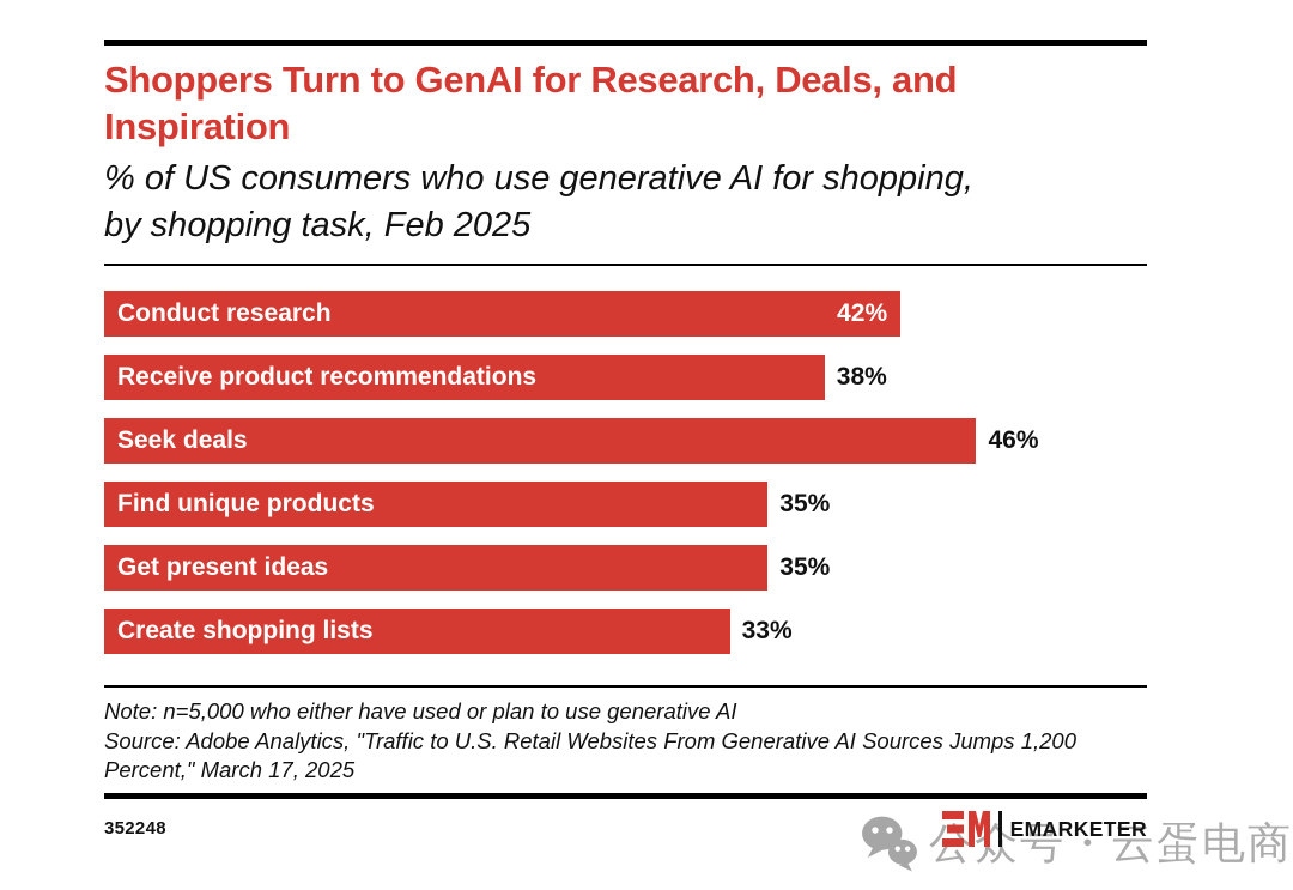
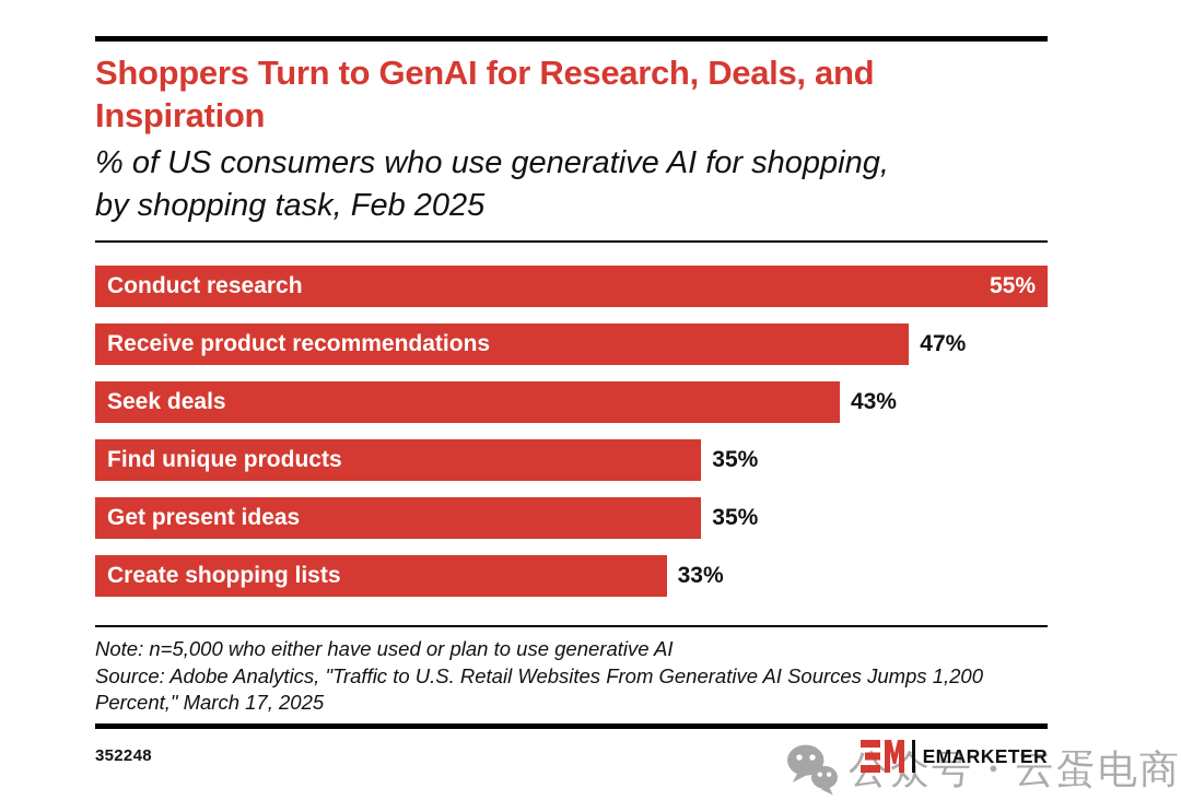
Conduct research: 42% -> 55%
Receive product recommendations: 38% -> 47%
Seek deals: 46% -> 43%
